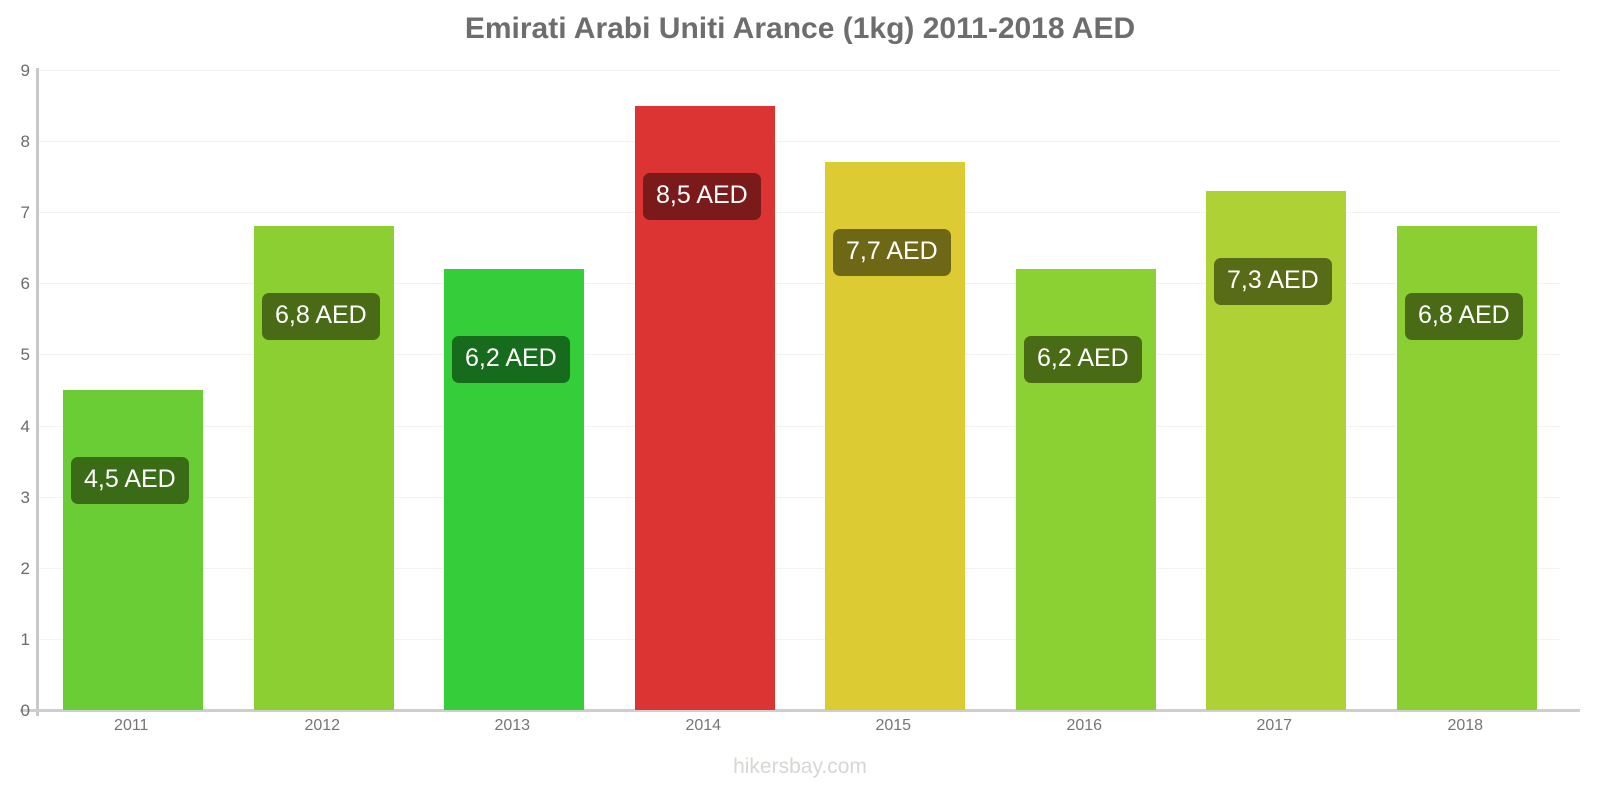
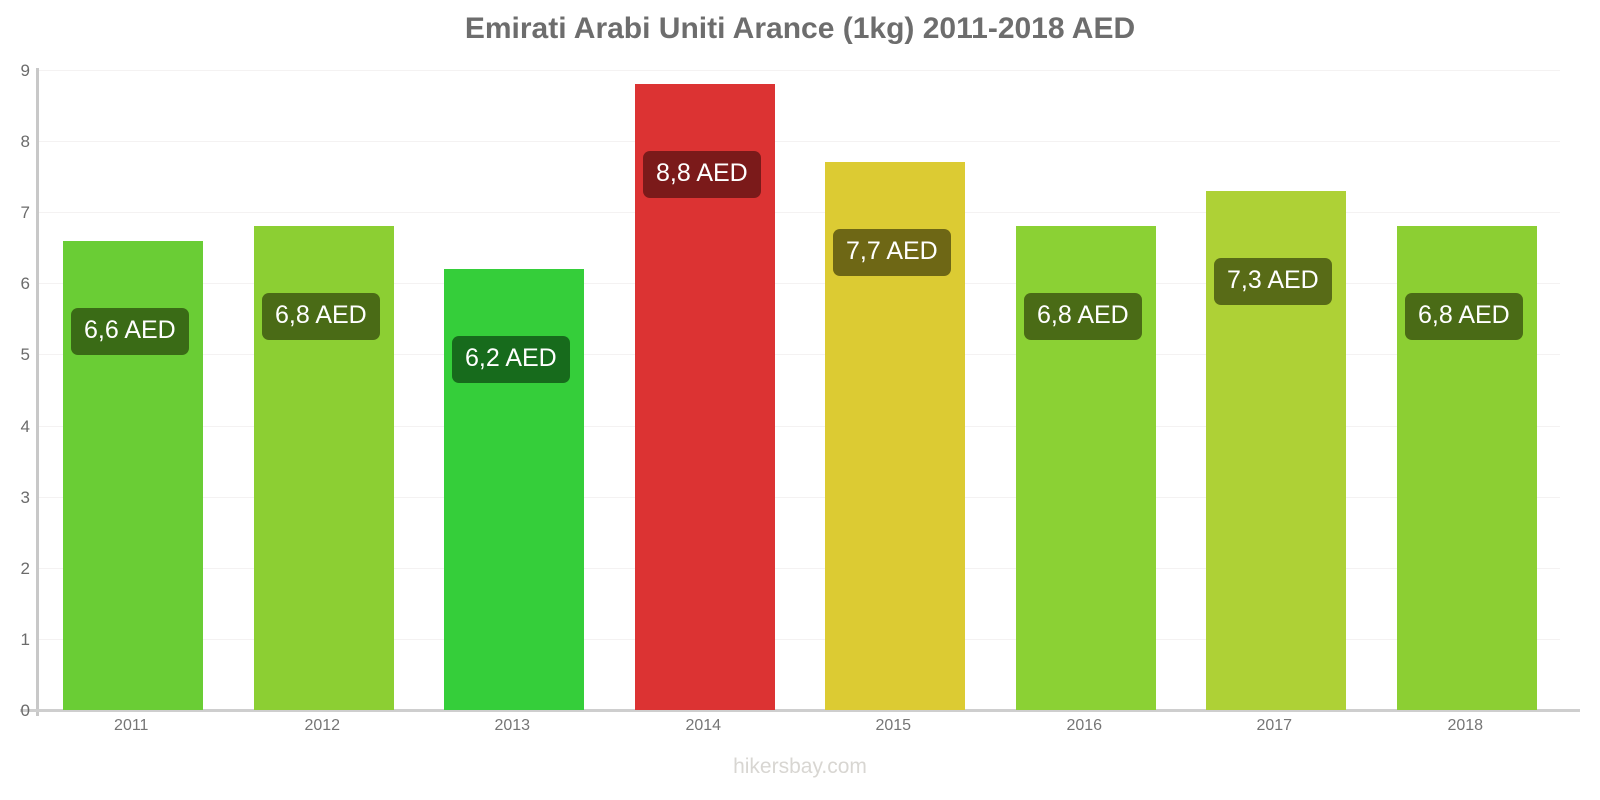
2011: 4,5 -> 6,6
2014: 8,5 -> 8,8
2016: 6,2 -> 6,8
